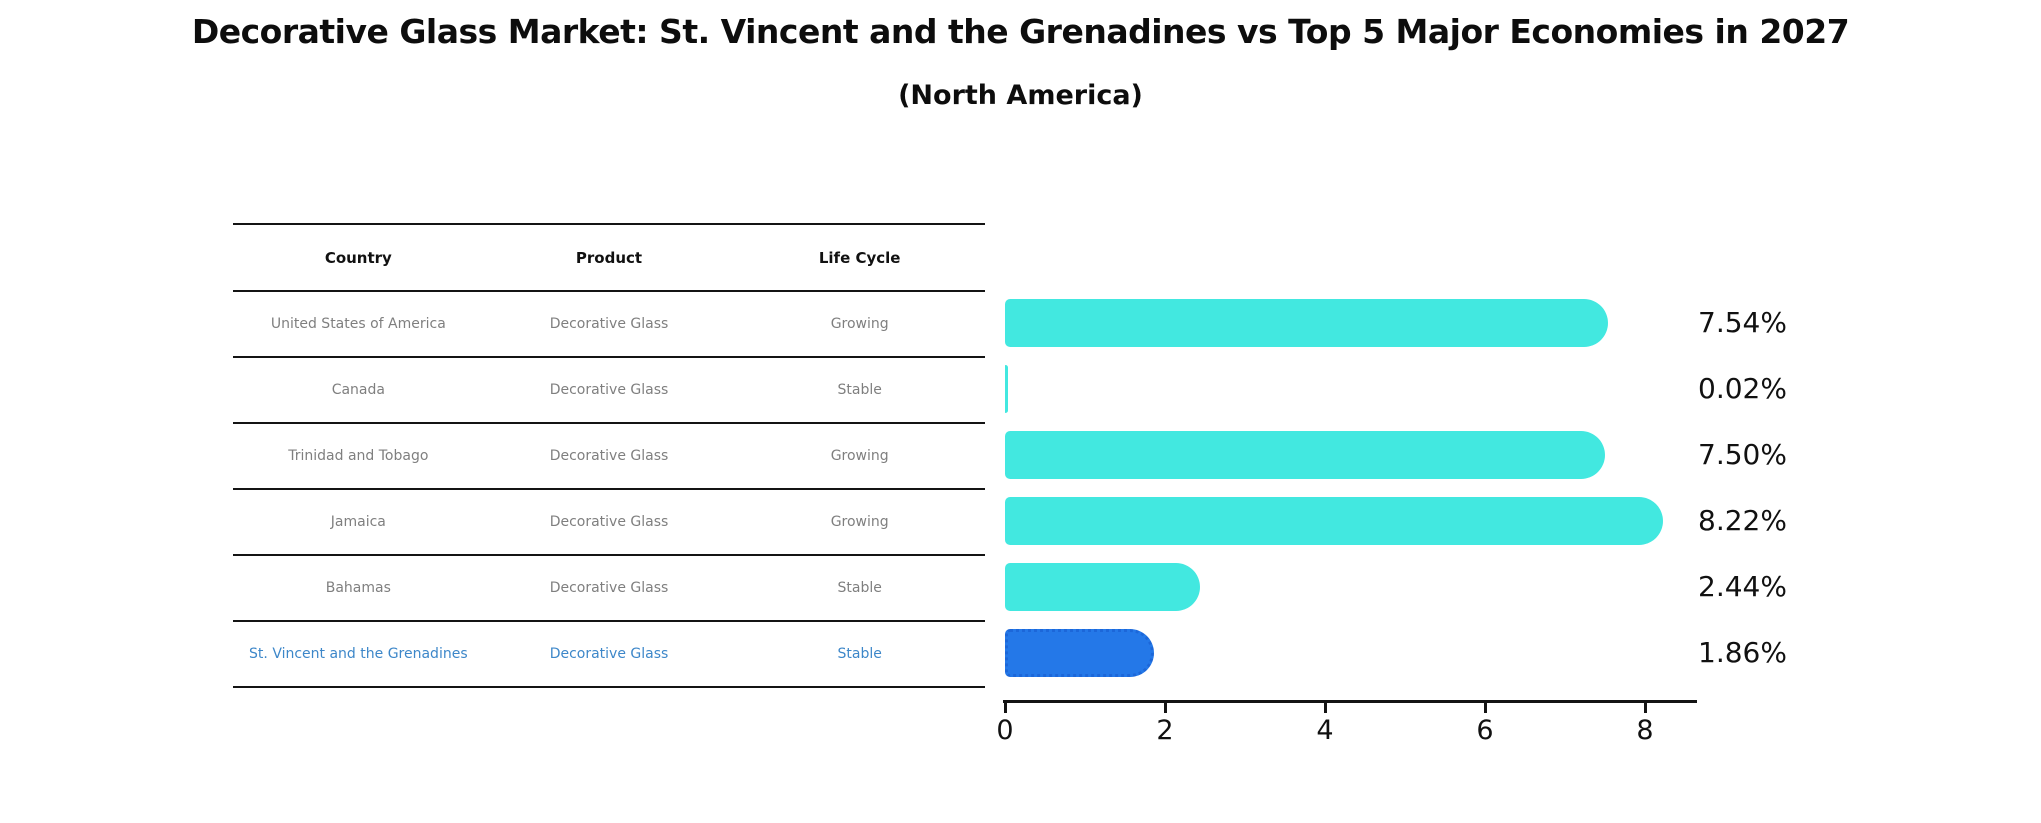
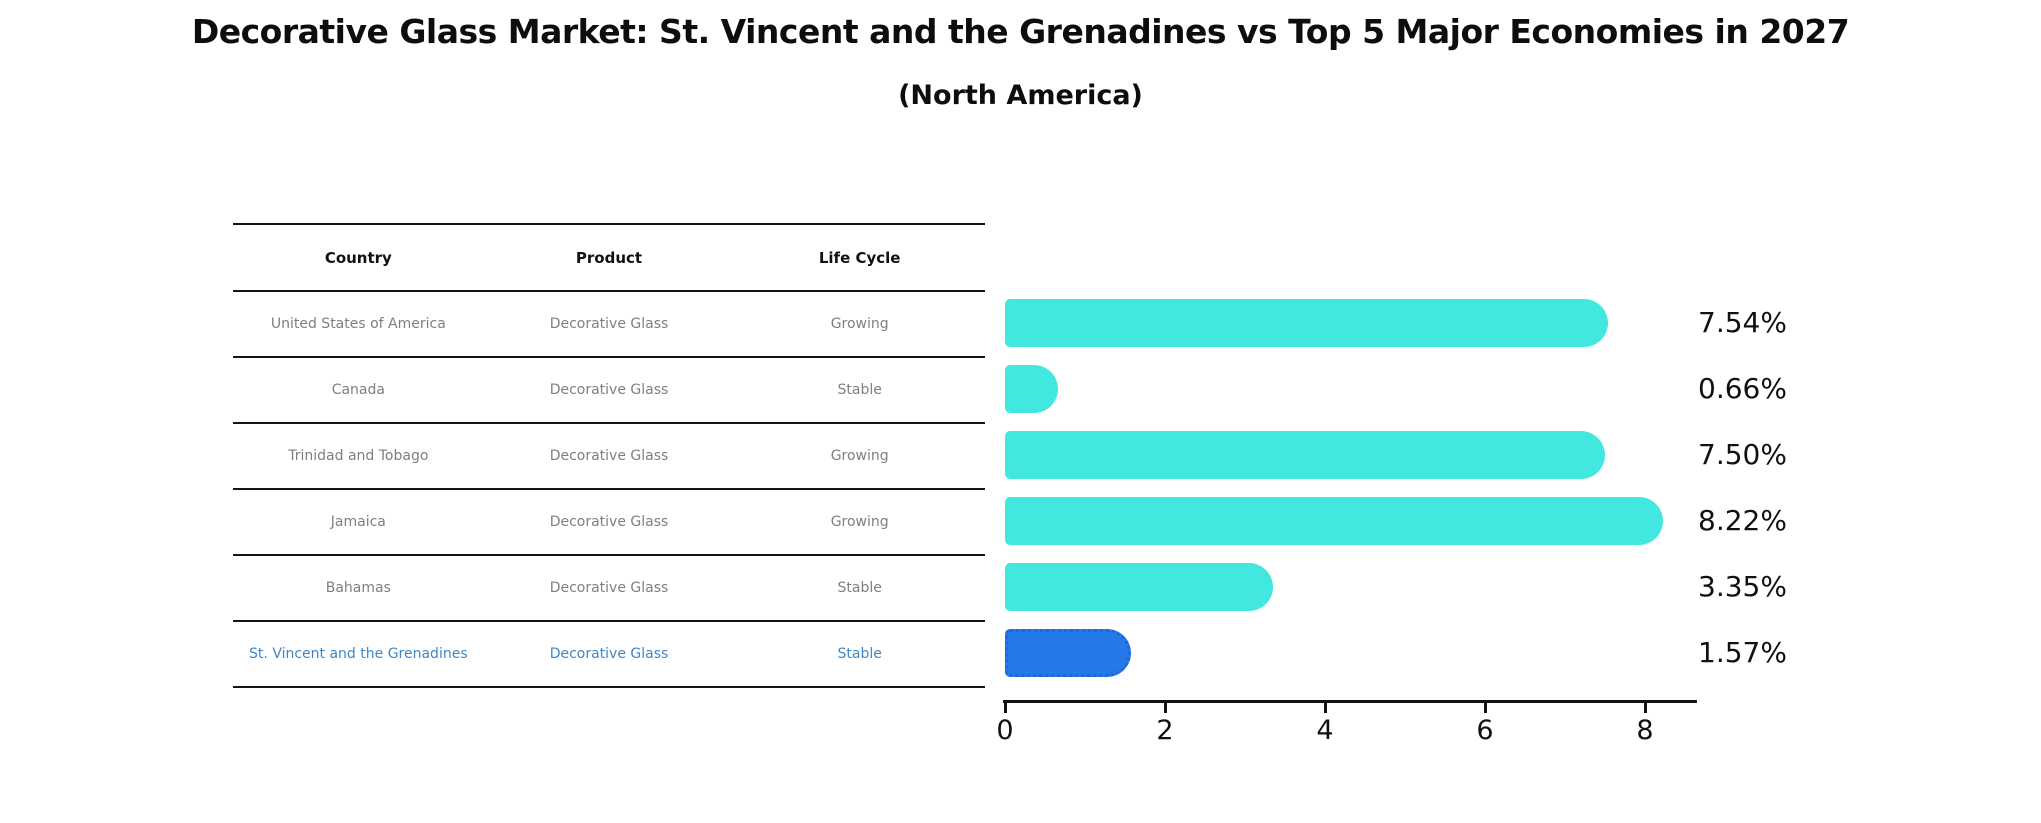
Canada: 0.02% -> 0.66%
Bahamas: 2.44% -> 3.35%
St. Vincent and the Grenadines: 1.86% -> 1.57%
